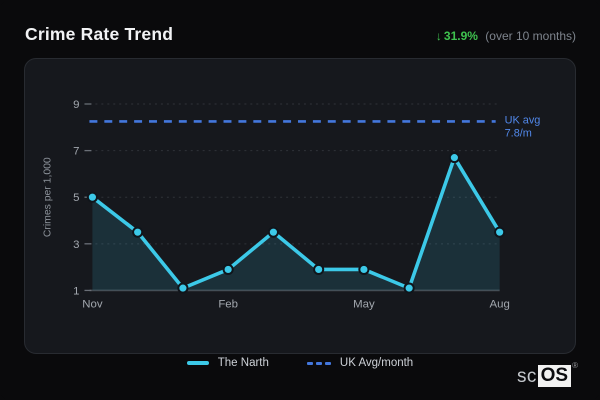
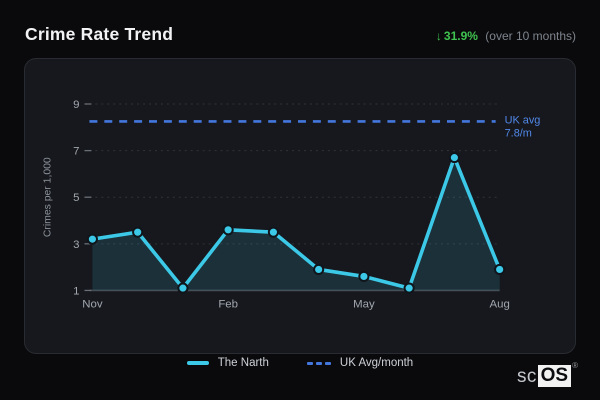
Nov: 5.0 -> 3.2
Feb: 1.9 -> 3.6
May: 1.9 -> 1.6
Aug: 3.5 -> 1.9
